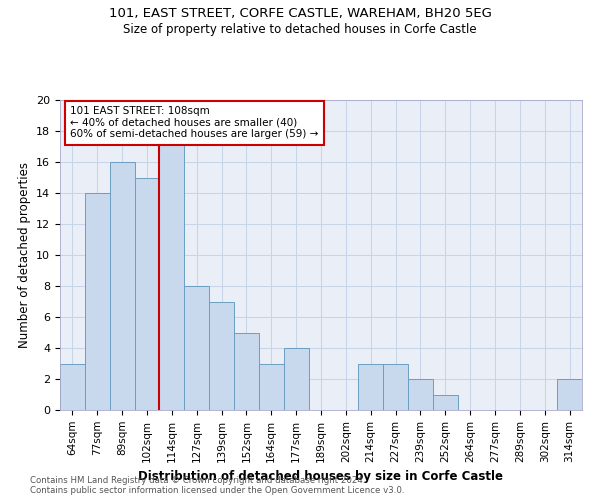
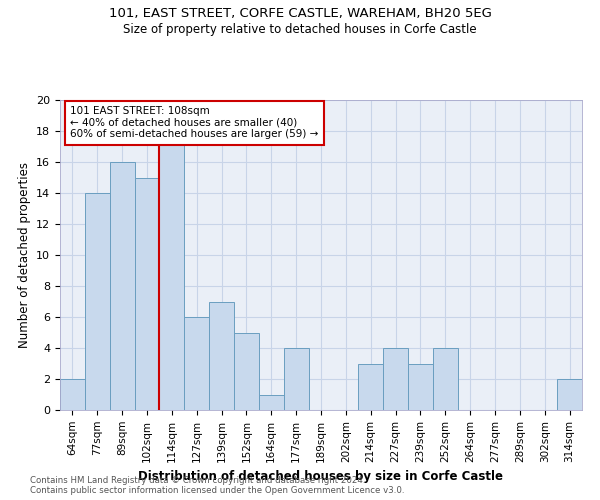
64sqm: 3 -> 2
127sqm: 8 -> 6
164sqm: 3 -> 1
227sqm: 3 -> 4
239sqm: 2 -> 3
252sqm: 1 -> 4
